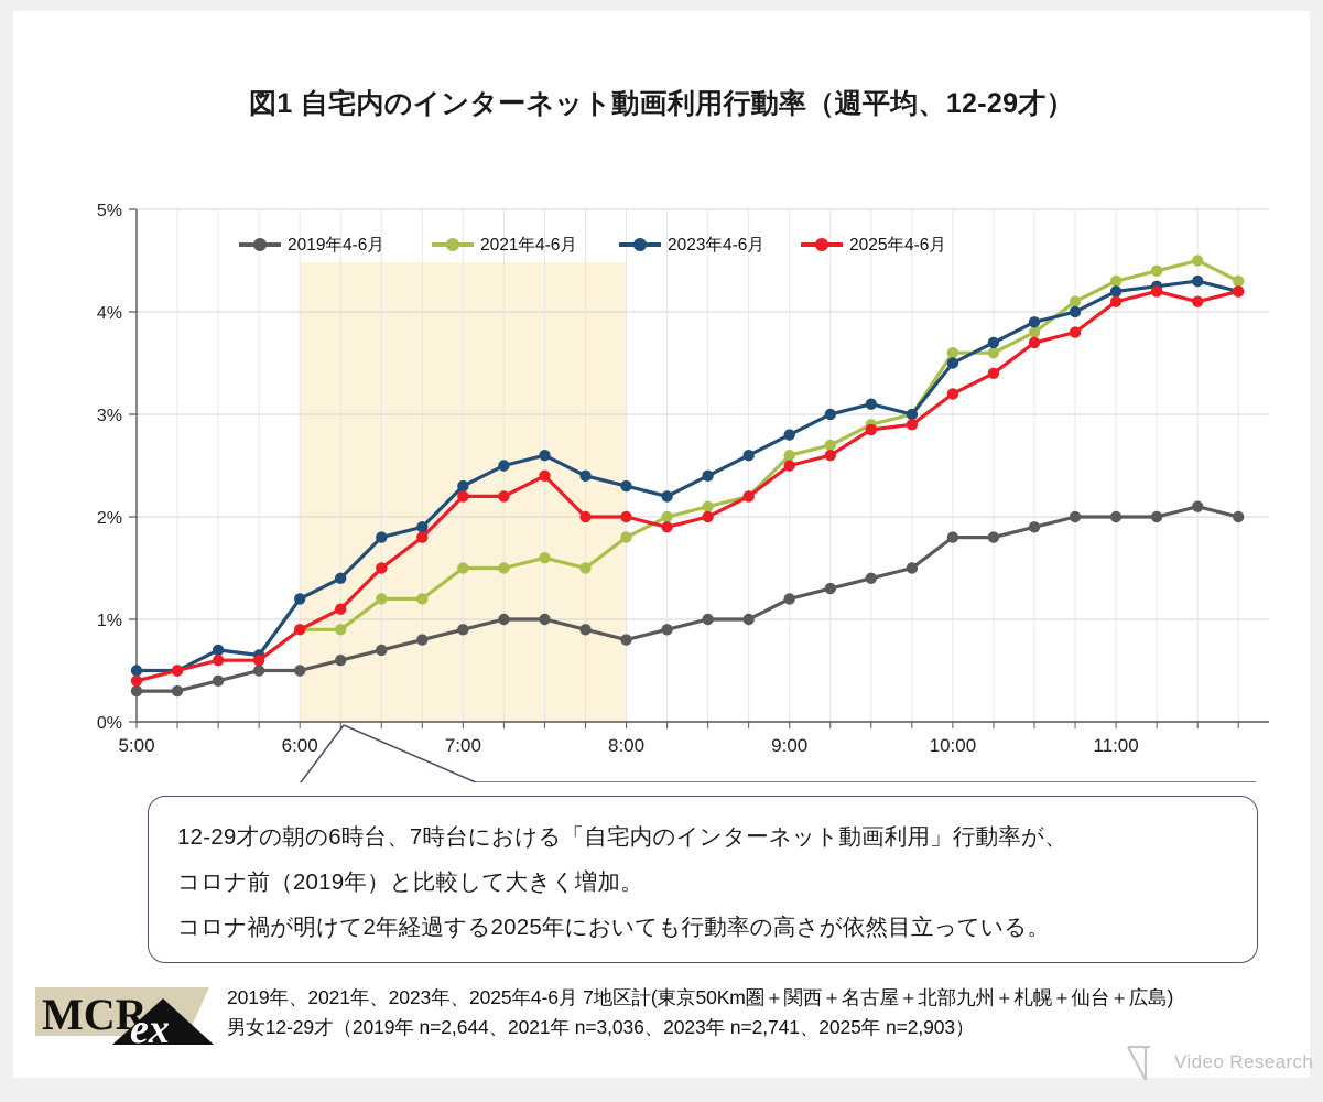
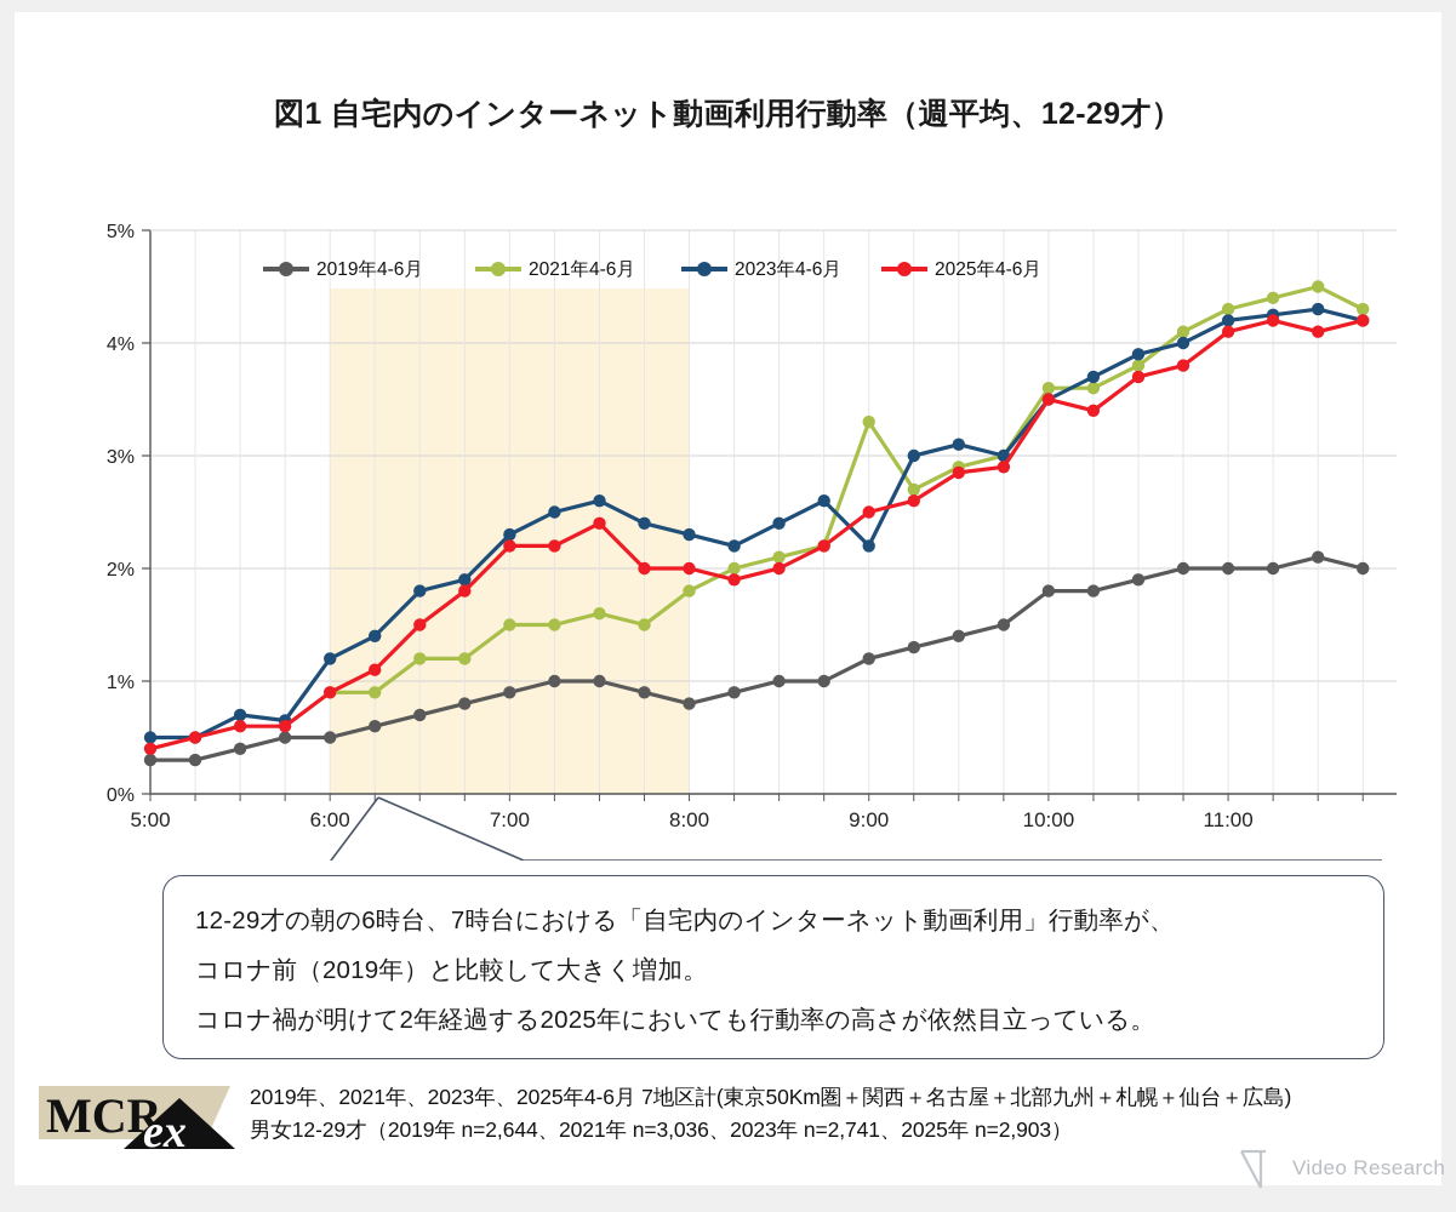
2021年4-6月/9:00: 2.6% -> 3.3%
2023年4-6月/9:00: 2.8% -> 2.2%
2025年4-6月/10:00: 3.2% -> 3.5%
